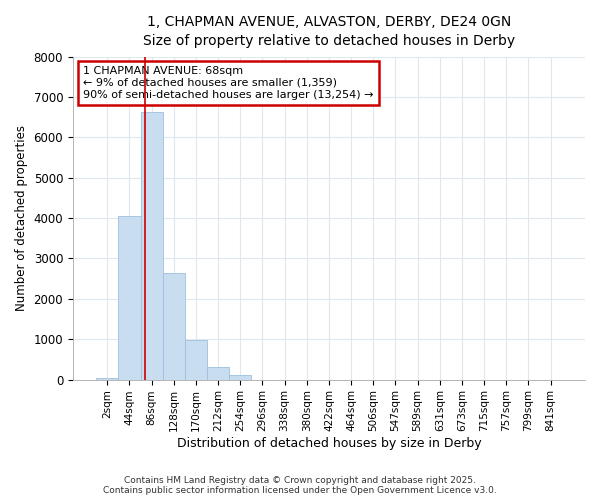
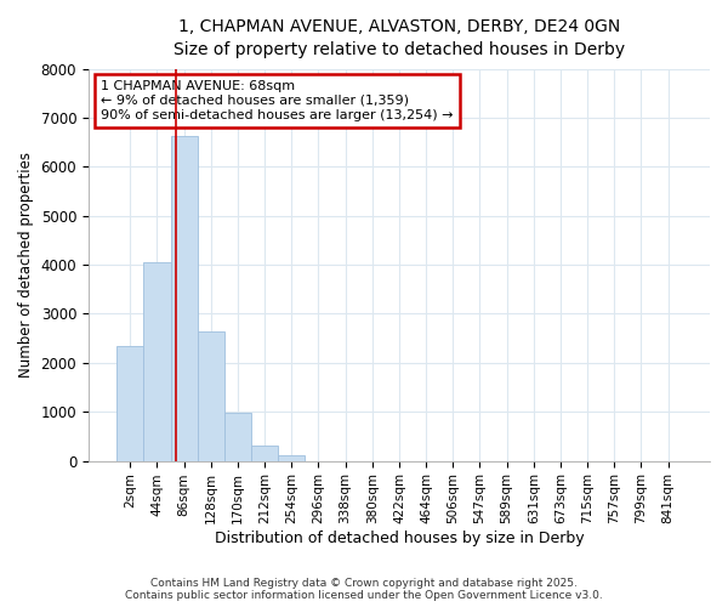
2sqm: 50 -> 2350
